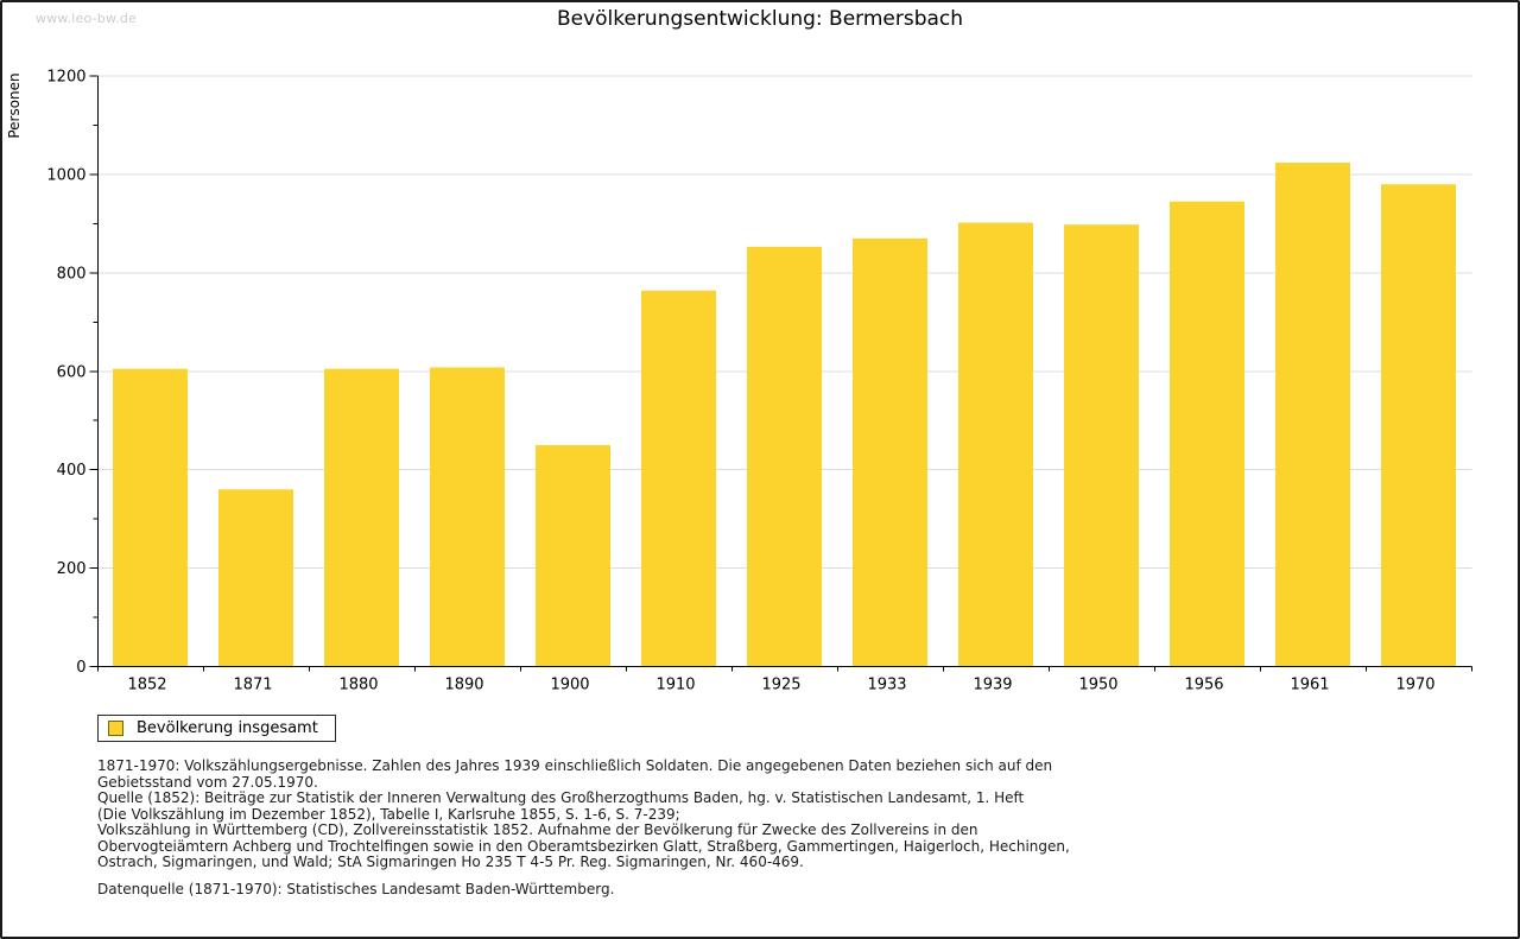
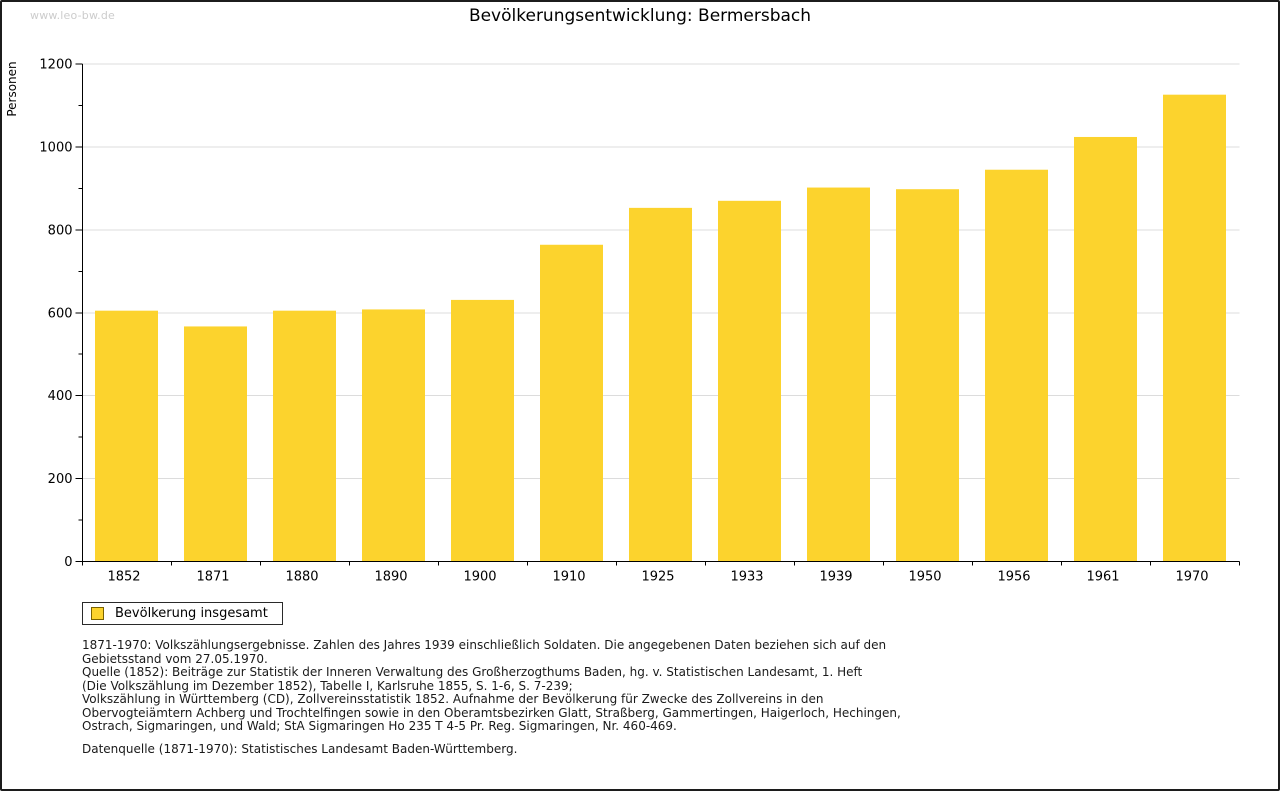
1871: 360 -> 570
1900: 450 -> 630
1970: 980 -> 1130
